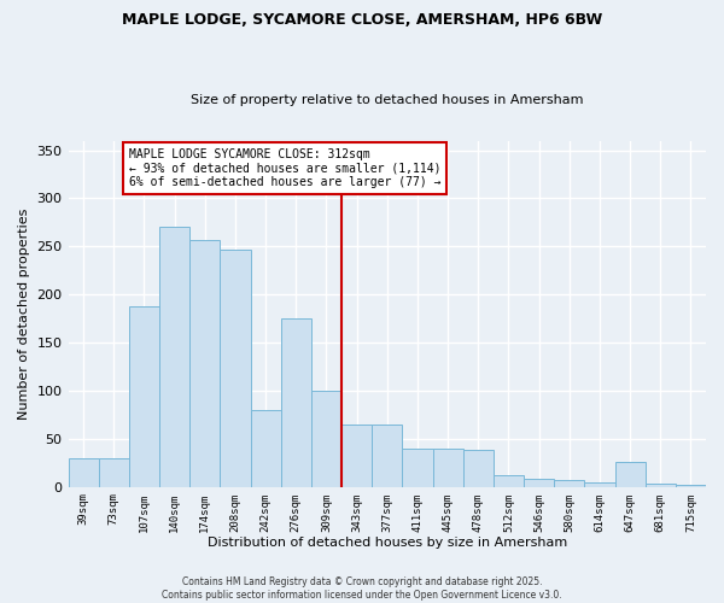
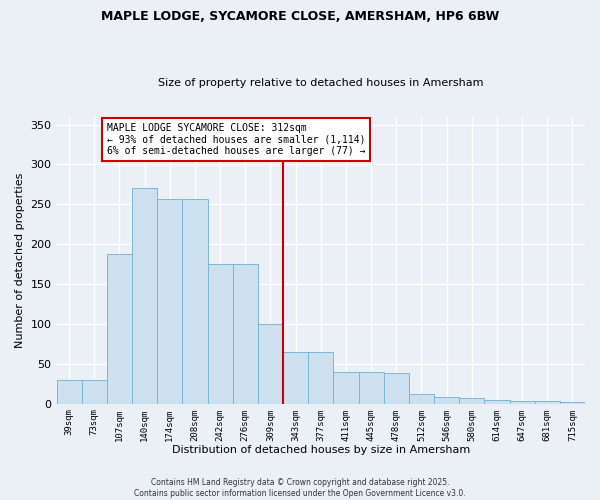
208sqm: 246 -> 257
242sqm: 80 -> 175
647sqm: 26 -> 4
